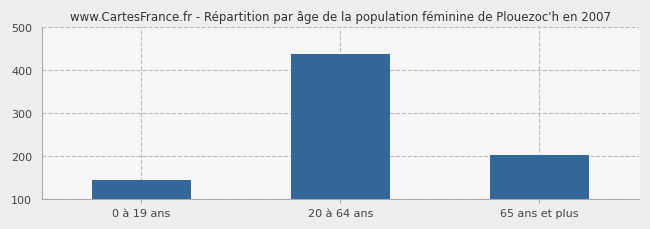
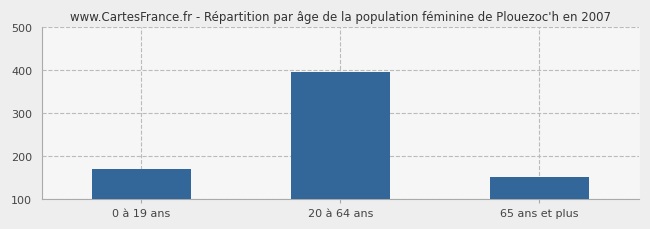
0 à 19 ans: 144 -> 170
20 à 64 ans: 437 -> 395
65 ans et plus: 201 -> 150
